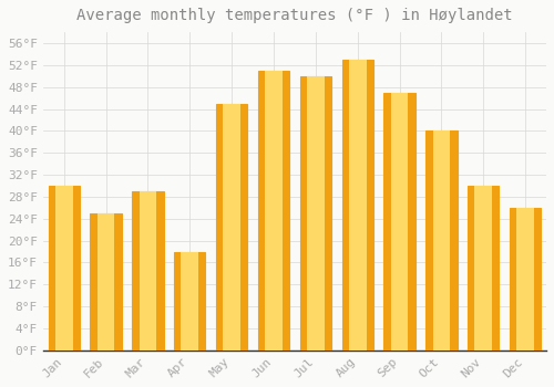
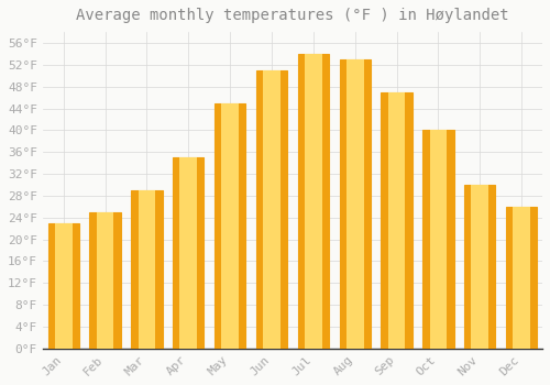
Jan: 30°F -> 23°F
Apr: 18°F -> 35°F
Jul: 50°F -> 54°F
